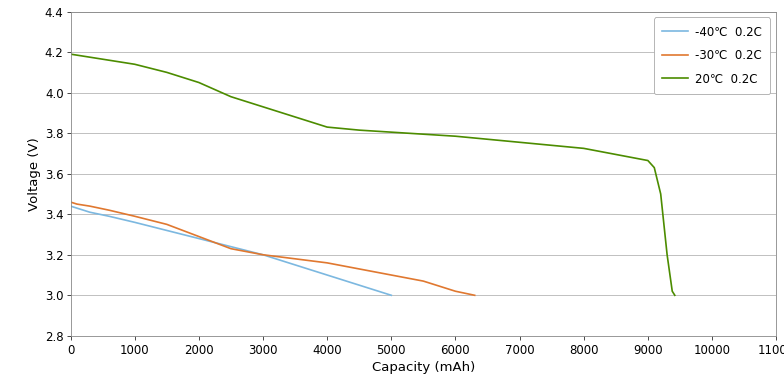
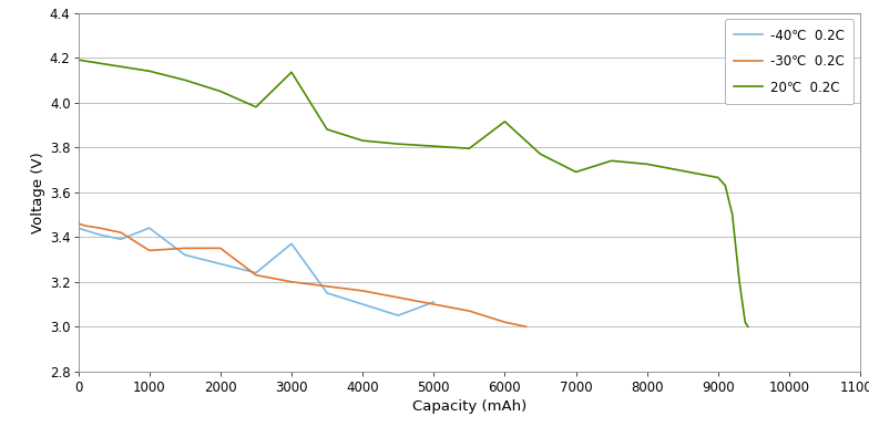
-40℃ 0.2C/1000: 3.36 -> 3.44
-30℃ 0.2C/1000: 3.39 -> 3.34
-30℃ 0.2C/2000: 3.29 -> 3.35
-40℃ 0.2C/3000: 3.20 -> 3.37
20℃ 0.2C/3000: 3.930 -> 4.135
-40℃ 0.2C/5000: 3.00 -> 3.11
20℃ 0.2C/6000: 3.785 -> 3.915
20℃ 0.2C/7000: 3.755 -> 3.690
